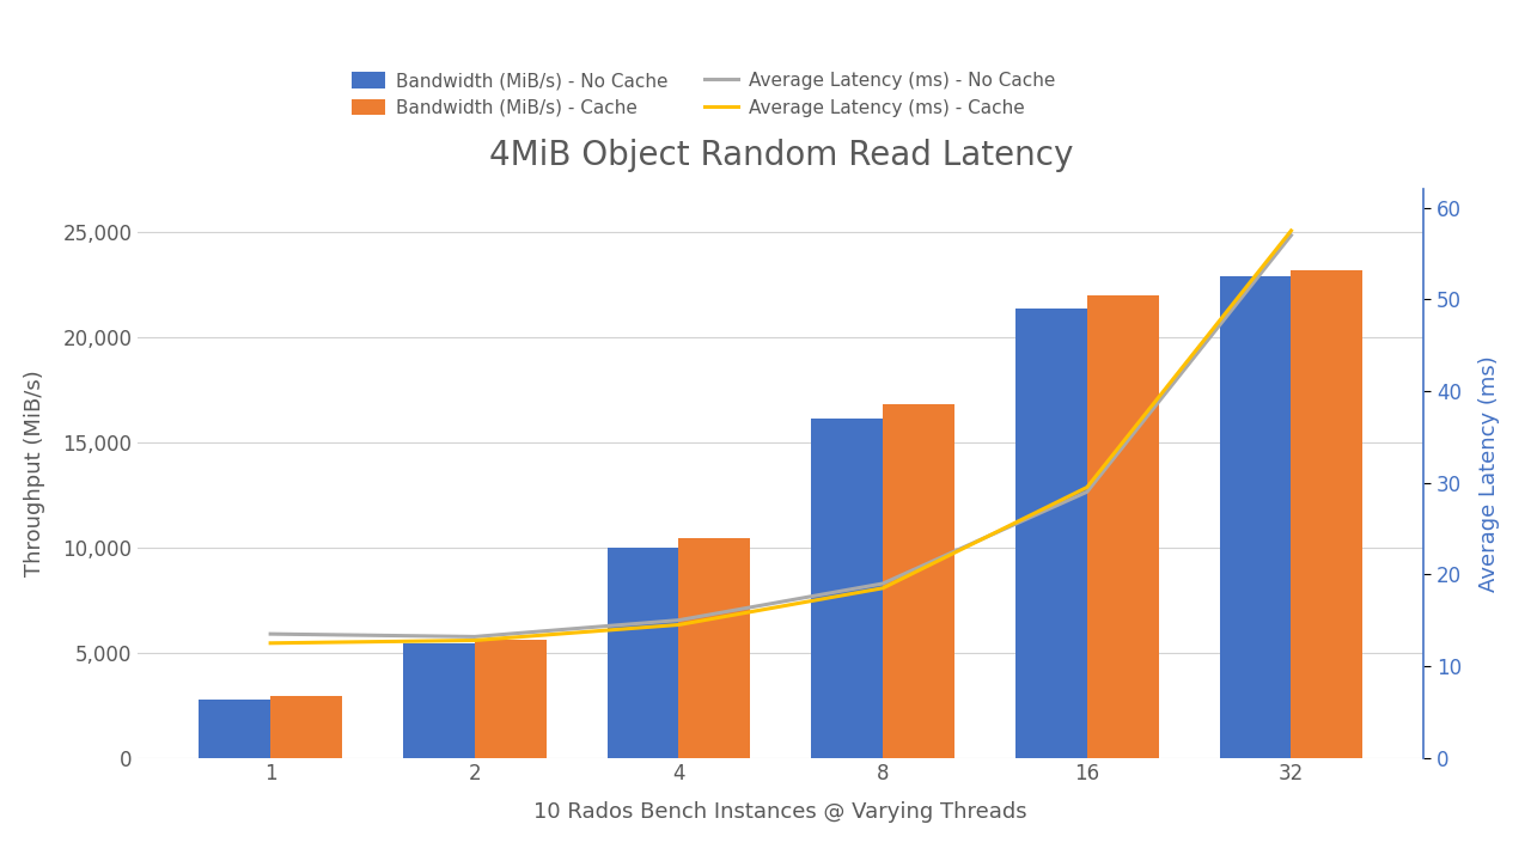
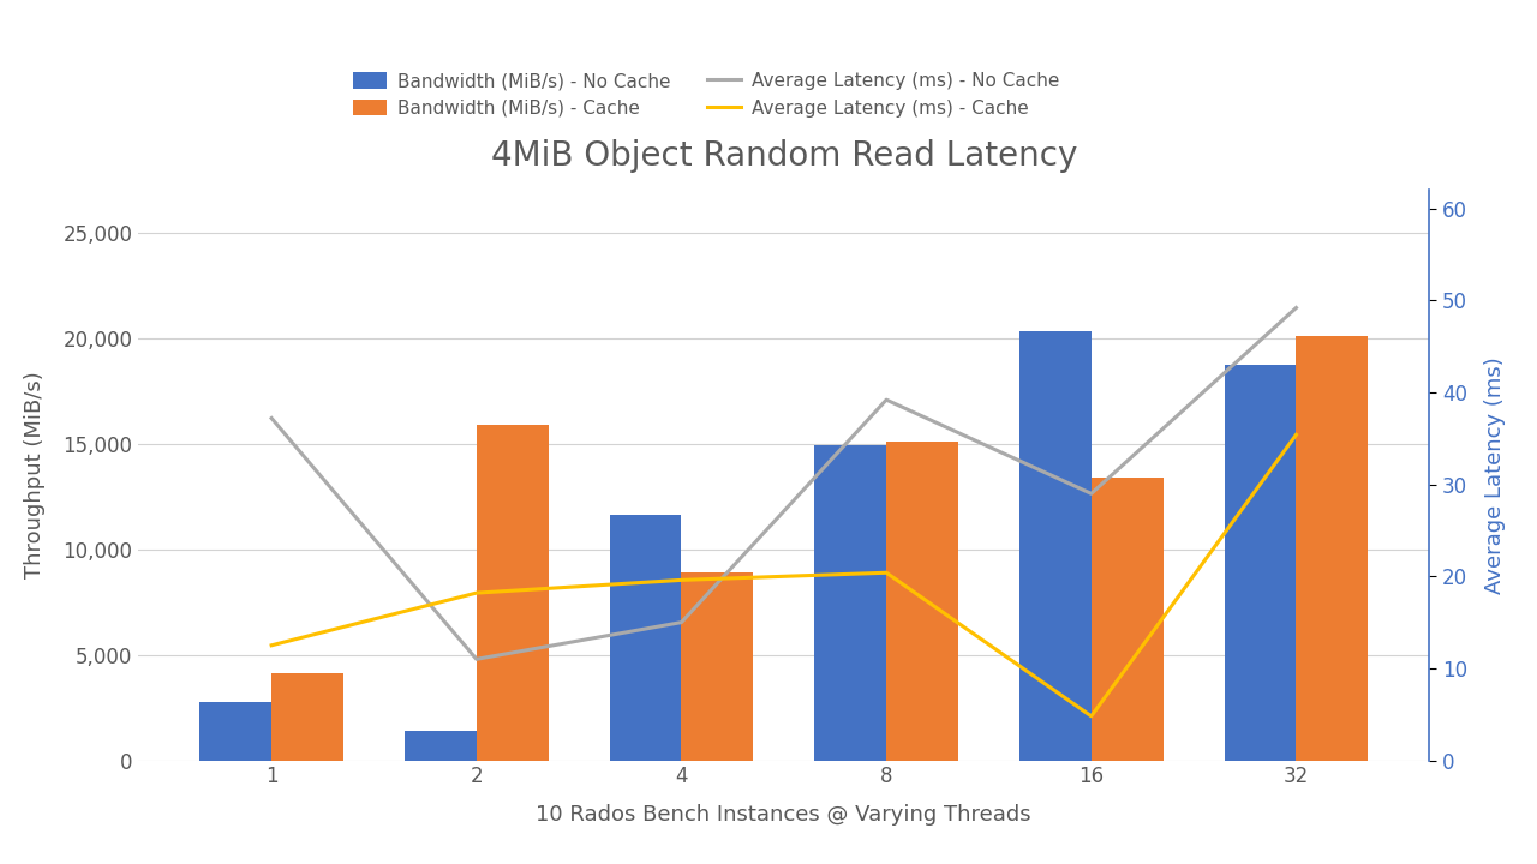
Average Latency (ms) - No Cache/1: 13.5 -> 37.2
Bandwidth (MiB/s) - Cache/1: 3,000 -> 4,100
Bandwidth (MiB/s) - No Cache/2: 5,400 -> 1,400
Average Latency (ms) - No Cache/2: 13.2 -> 11.0
Average Latency (ms) - Cache/2: 12.8 -> 18.2
Bandwidth (MiB/s) - Cache/2: 5,600 -> 15,900
Bandwidth (MiB/s) - No Cache/4: 10,000 -> 11,600
Average Latency (ms) - Cache/4: 14.5 -> 19.6
Bandwidth (MiB/s) - Cache/4: 10,400 -> 8,900
Bandwidth (MiB/s) - No Cache/8: 16,100 -> 14,900
Average Latency (ms) - No Cache/8: 19.0 -> 39.2
Average Latency (ms) - Cache/8: 18.5 -> 20.4
Bandwidth (MiB/s) - Cache/8: 16,800 -> 15,100
Bandwidth (MiB/s) - No Cache/16: 21,400 -> 20,300
Average Latency (ms) - Cache/16: 29.5 -> 4.8
Bandwidth (MiB/s) - Cache/16: 22,000 -> 13,400
Bandwidth (MiB/s) - No Cache/32: 22,900 -> 18,700
Average Latency (ms) - No Cache/32: 57.0 -> 49.2
Average Latency (ms) - Cache/32: 57.5 -> 35.4
Bandwidth (MiB/s) - Cache/32: 23,200 -> 20,100
